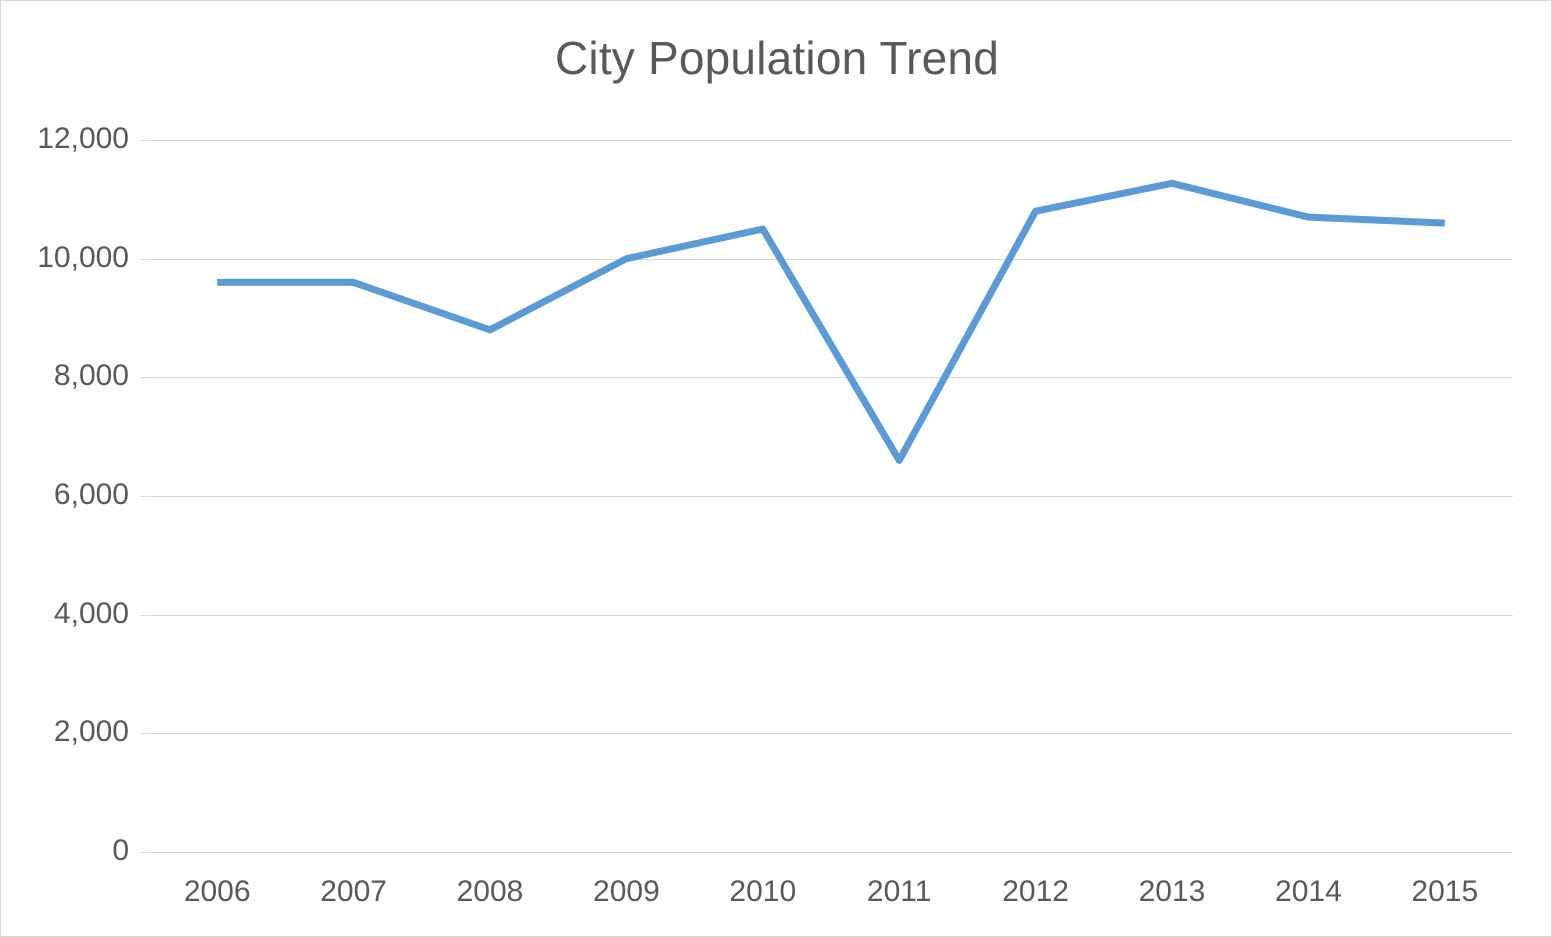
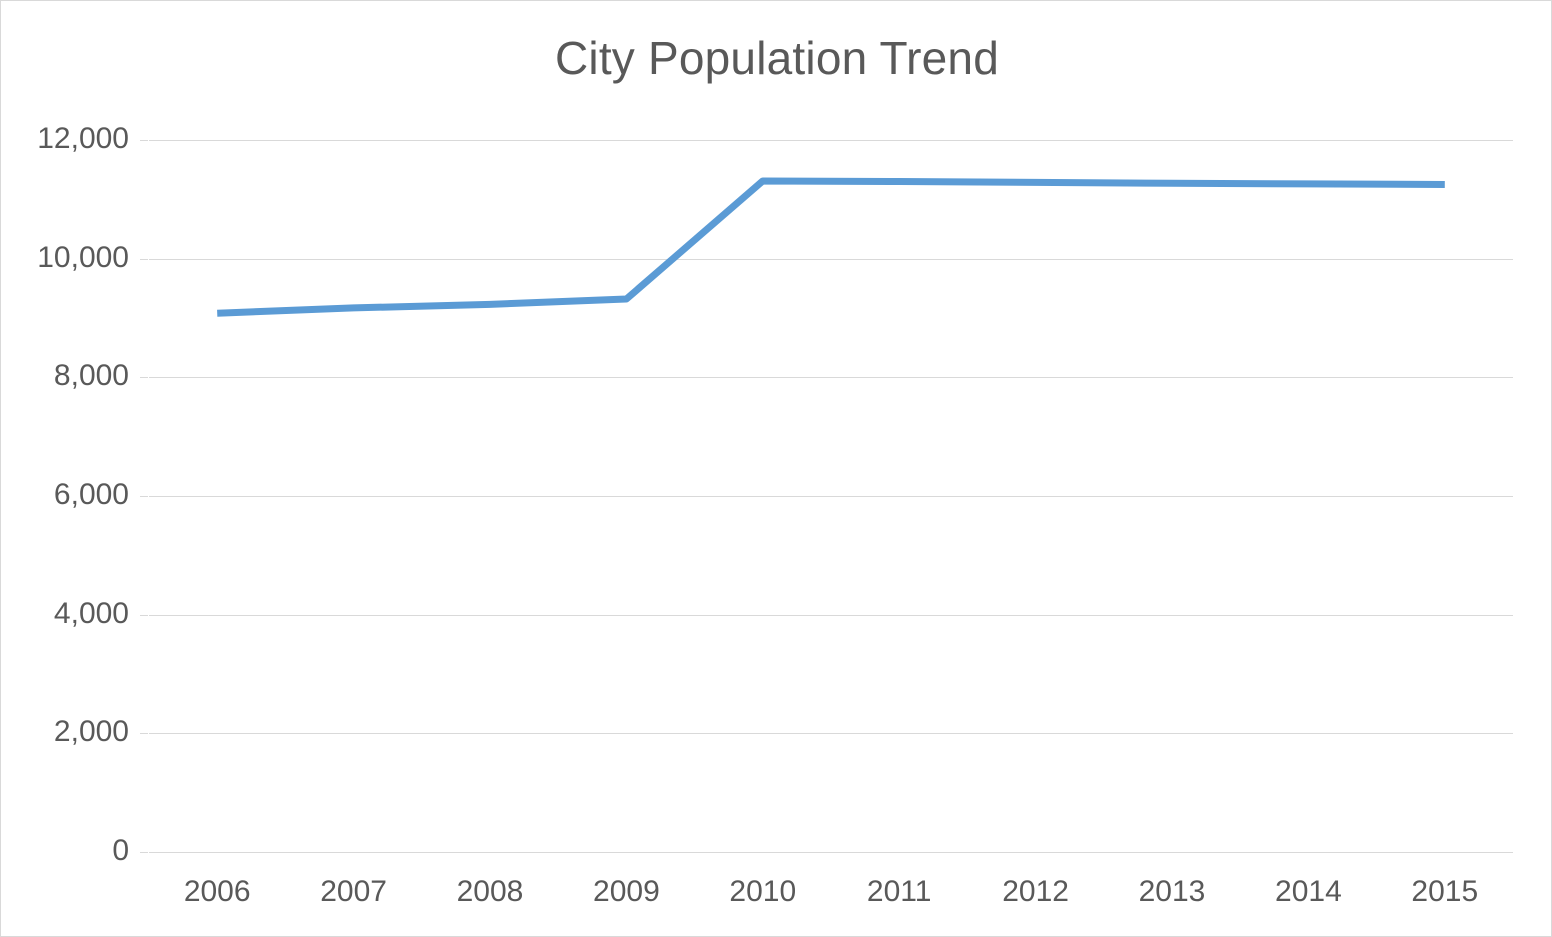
2006: 9600 -> 9100
2007: 9600 -> 9200
2008: 8800 -> 9200
2009: 10000 -> 9300
2010: 10500 -> 11300
2011: 6600 -> 11300
2012: 10800 -> 11300
2014: 10700 -> 11300
2015: 10600 -> 11200
